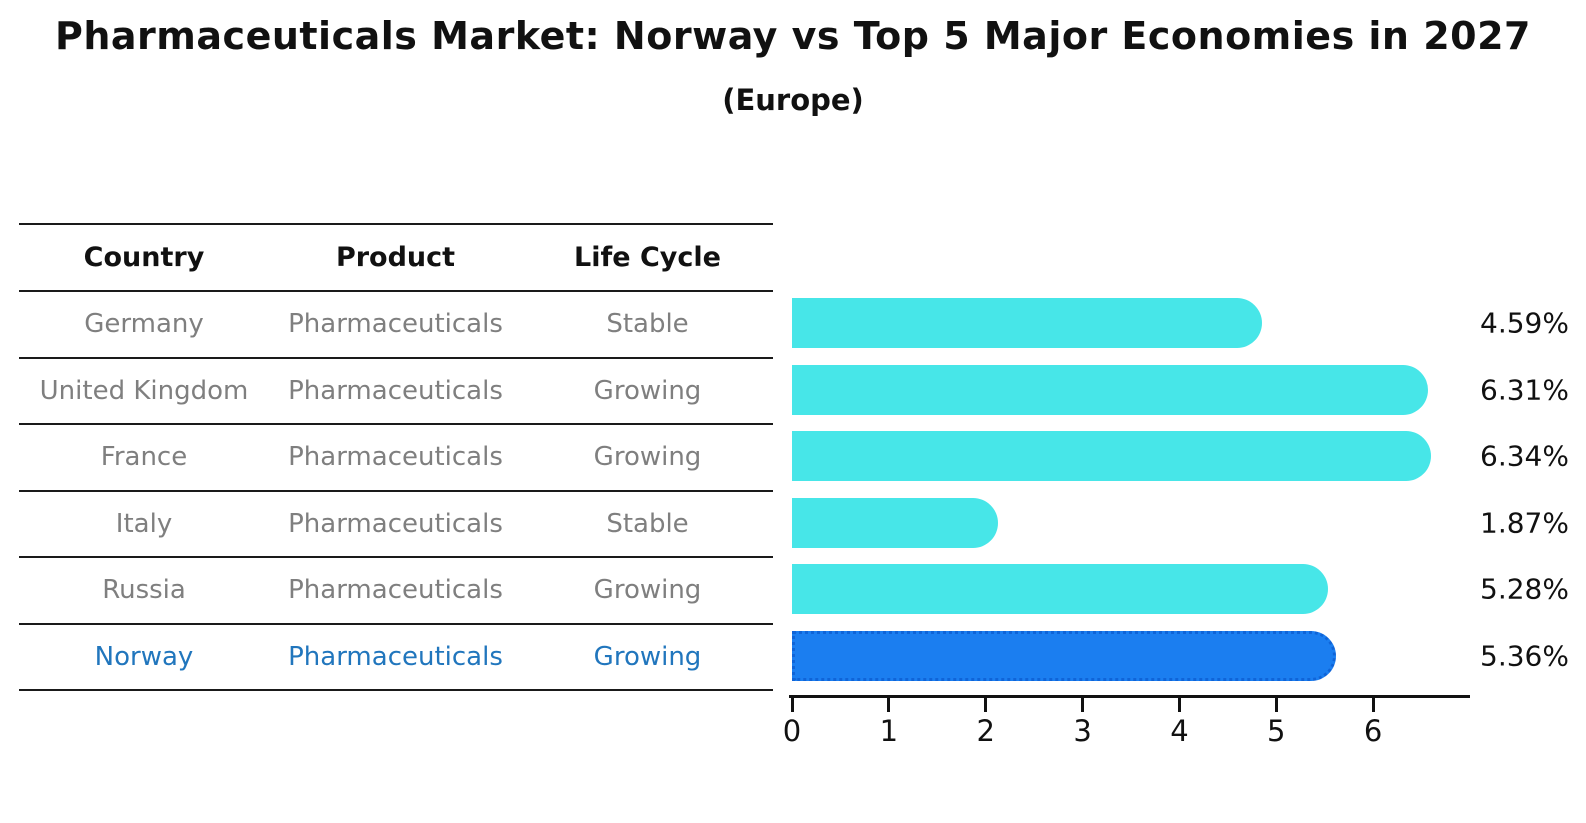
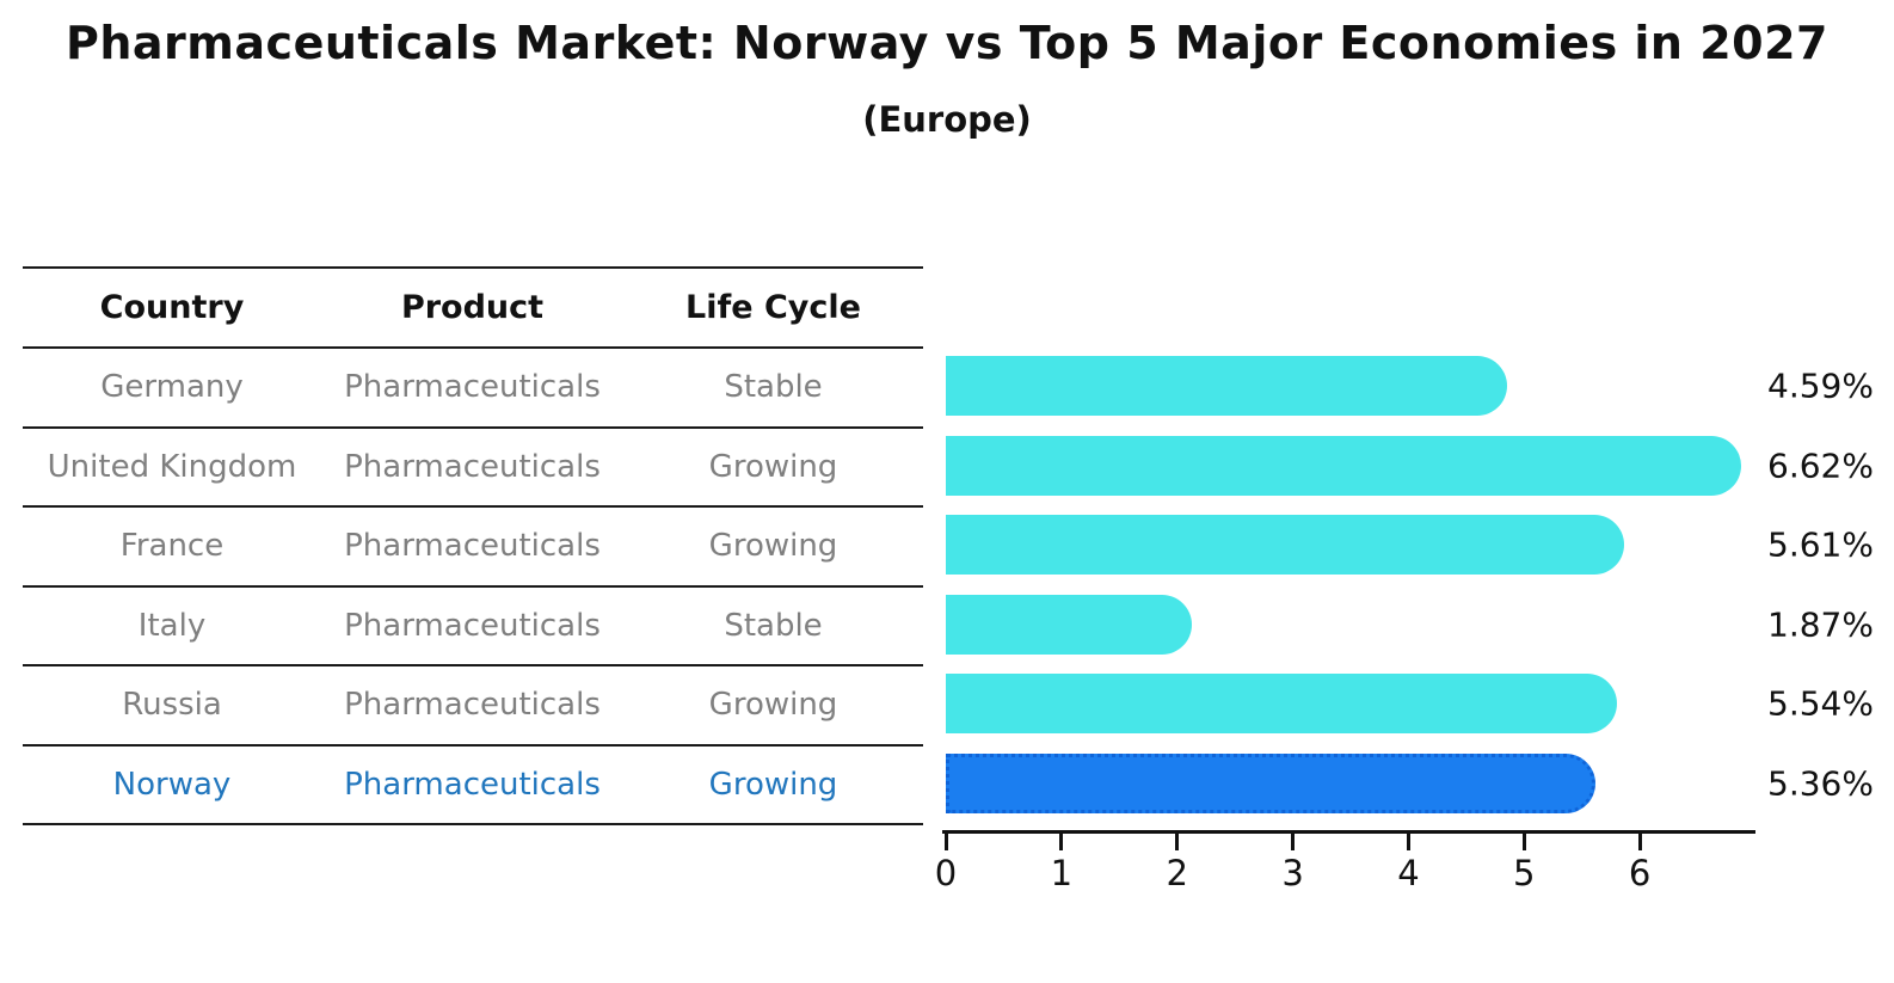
United Kingdom: 6.31% -> 6.62%
France: 6.34% -> 5.61%
Russia: 5.28% -> 5.54%
